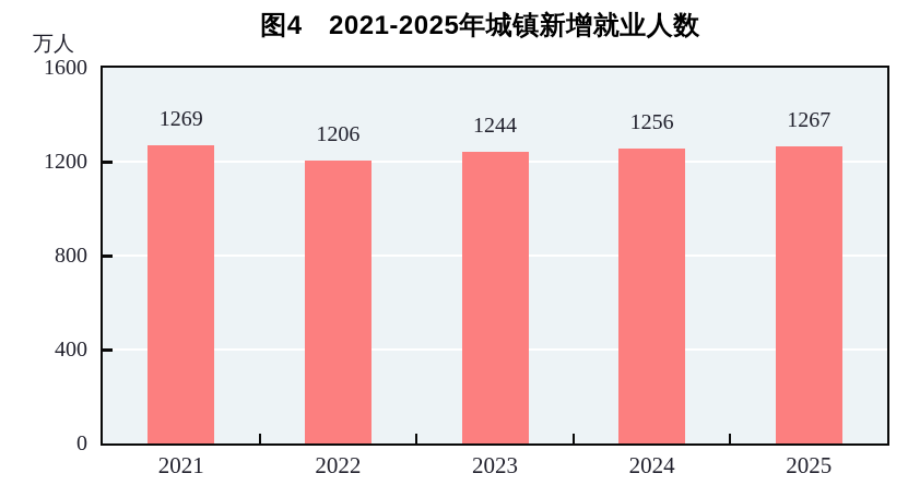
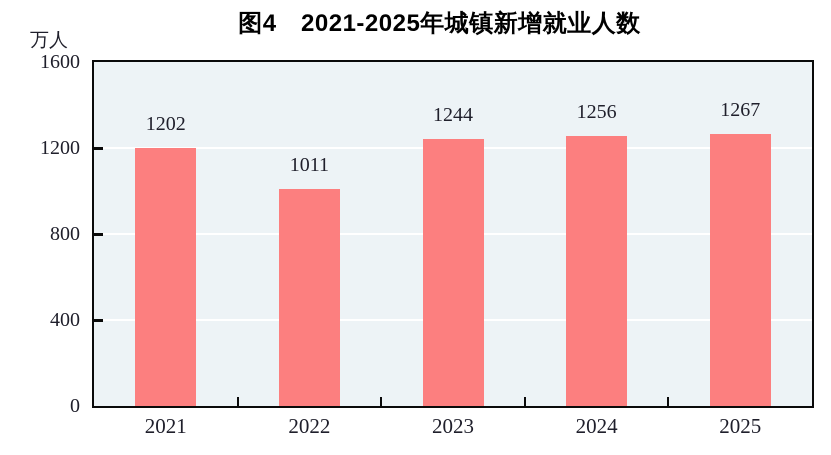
2021: 1269 -> 1202
2022: 1206 -> 1011
